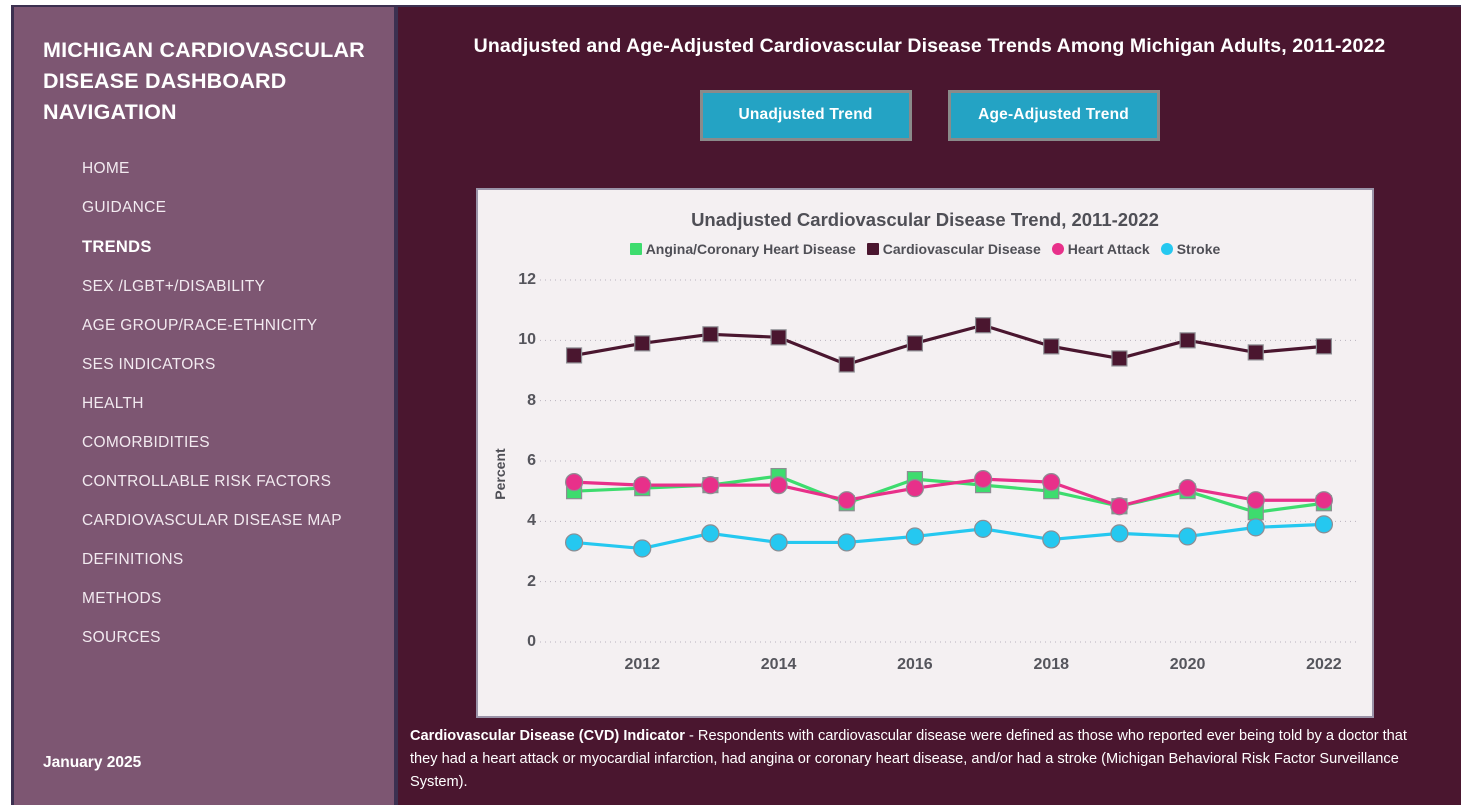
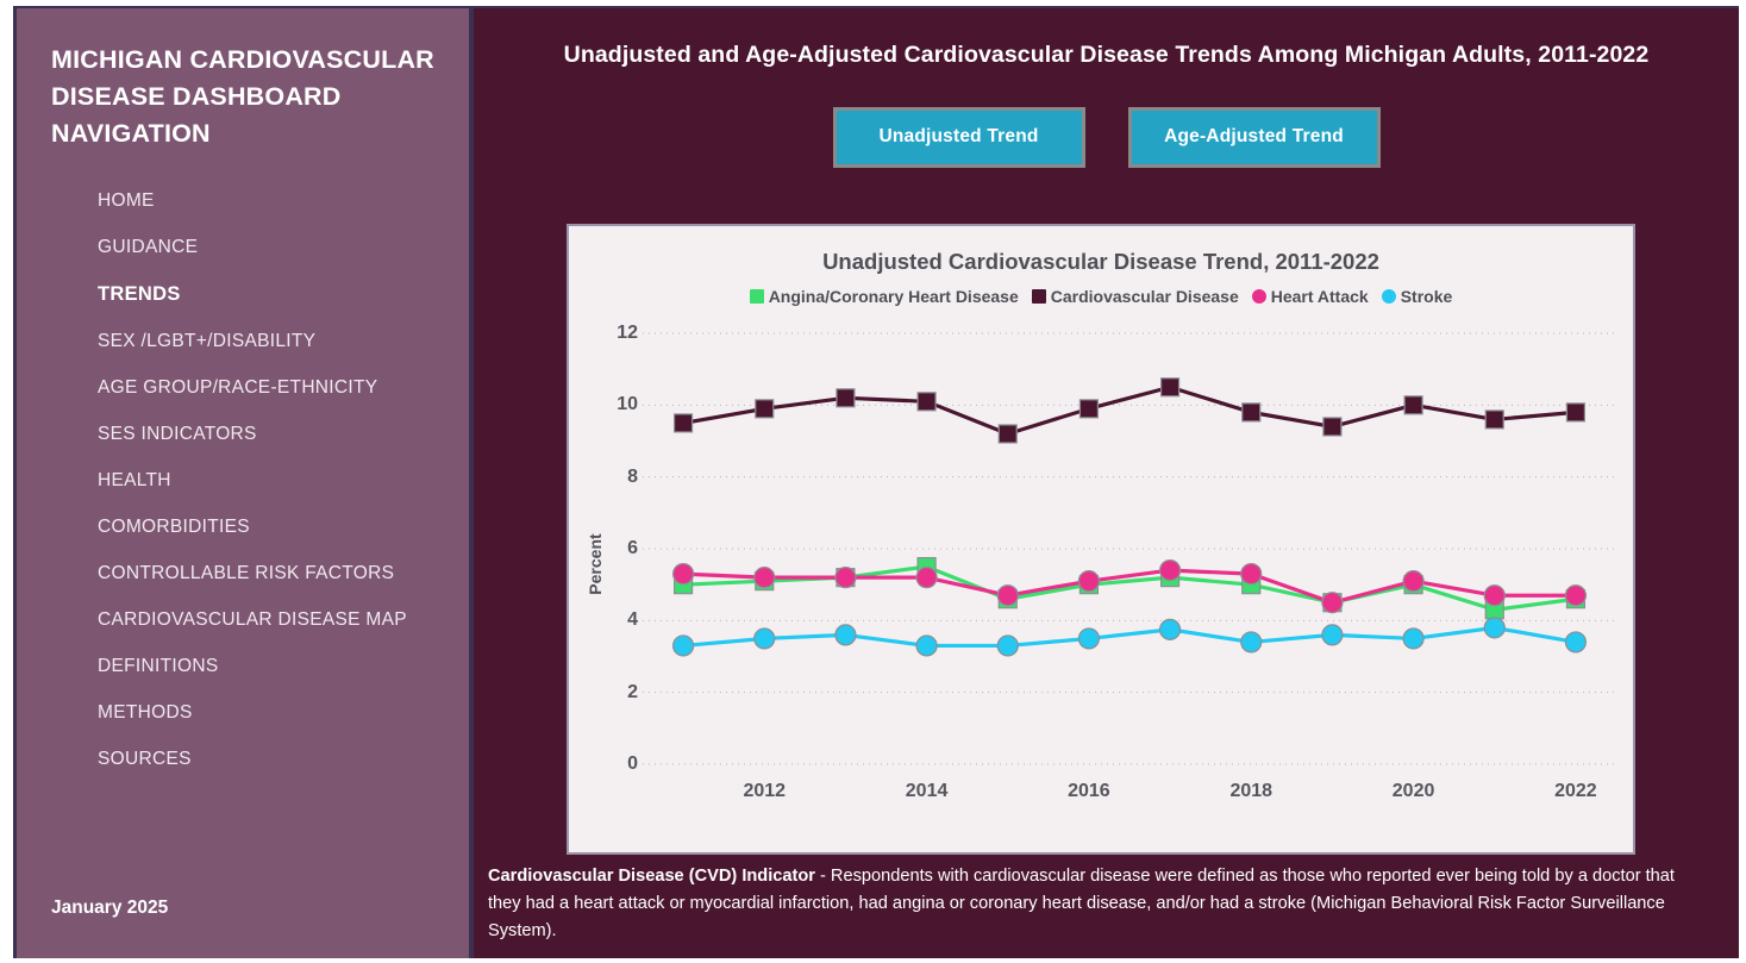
Stroke/2012: 3.1 -> 3.5
Angina/Coronary Heart Disease/2016: 5.4 -> 5.0
Stroke/2022: 3.9 -> 3.4
